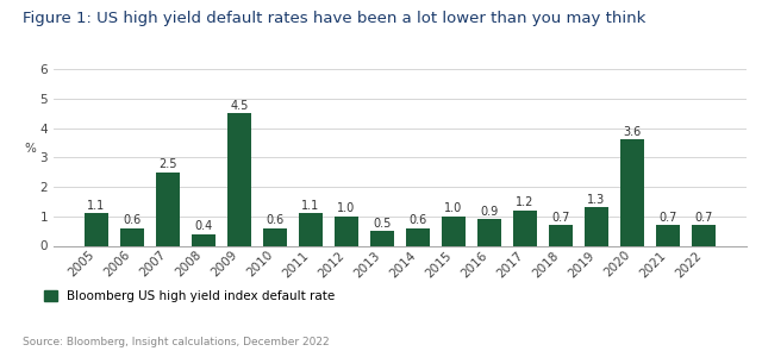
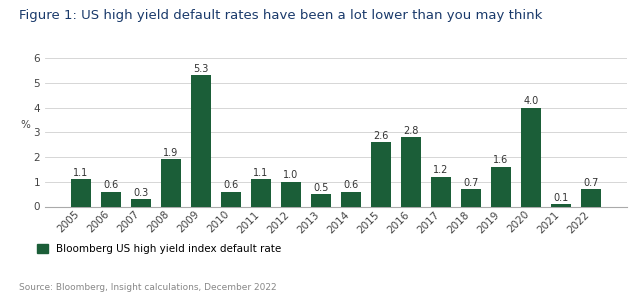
2007: 2.5 -> 0.3
2008: 0.4 -> 1.9
2009: 4.5 -> 5.3
2015: 1.0 -> 2.6
2016: 0.9 -> 2.8
2019: 1.3 -> 1.6
2020: 3.6 -> 4.0
2021: 0.7 -> 0.1
